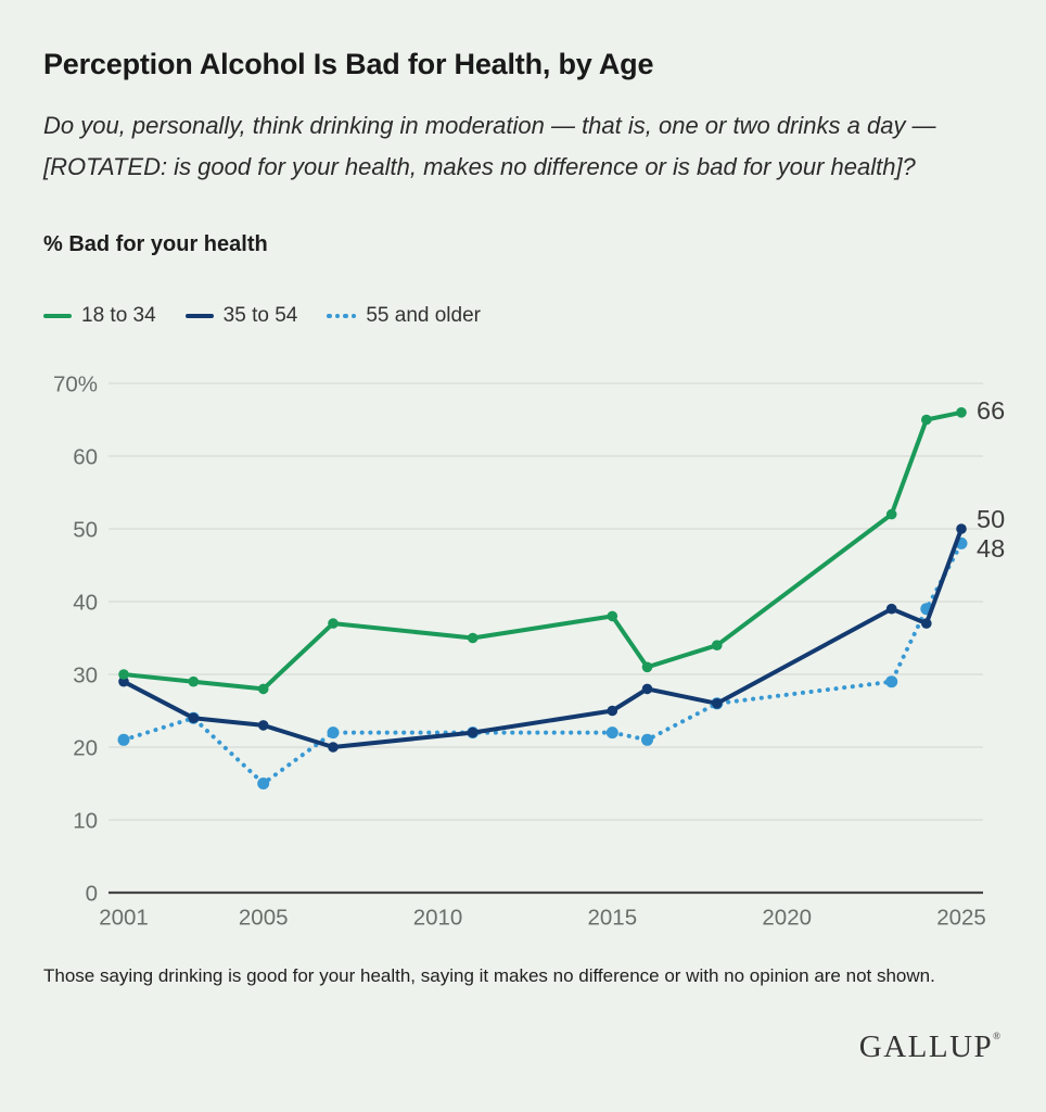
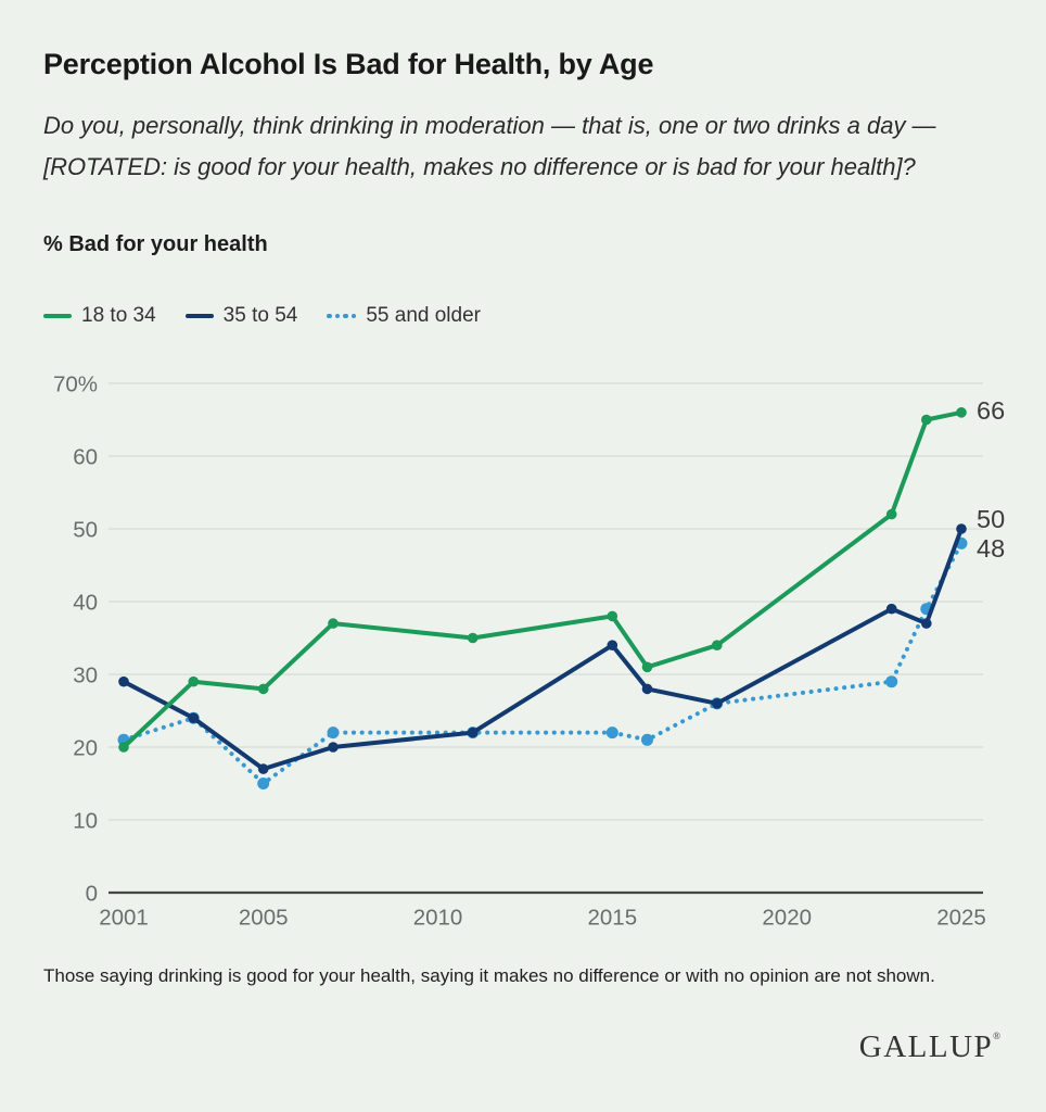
18 to 34/2001: 30% -> 20%
35 to 54/2005: 23% -> 17%
35 to 54/2015: 25% -> 34%
